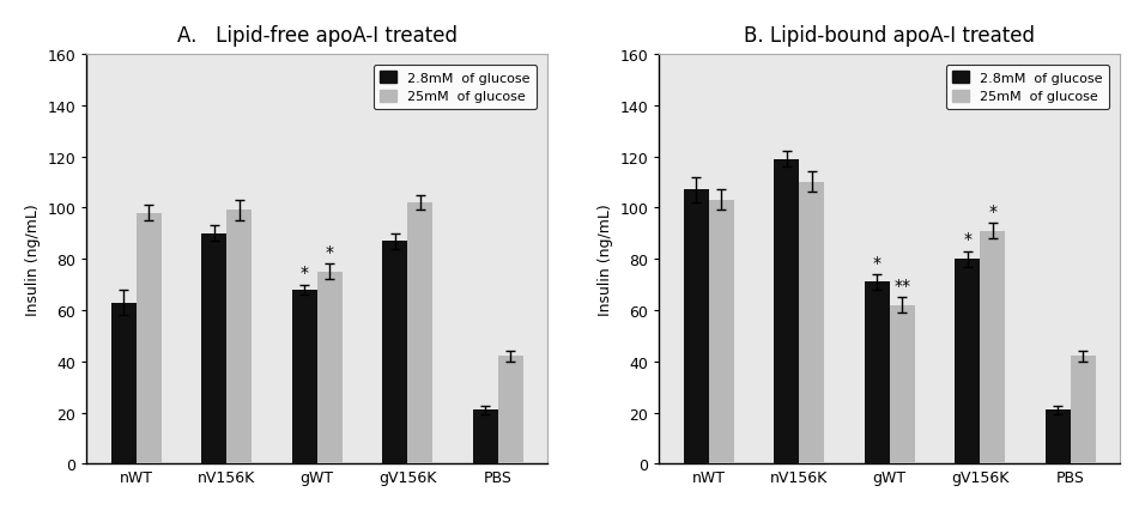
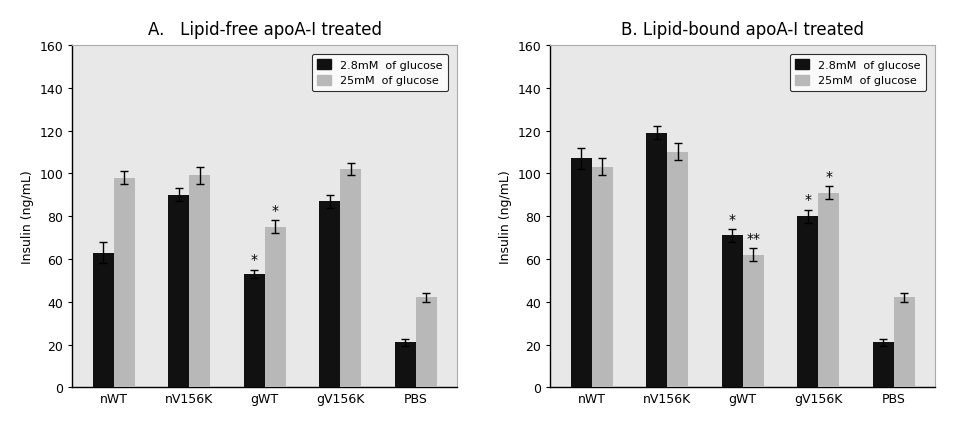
A. Lipid-free apoA-I treated/2.8mM of glucose/gWT: 68 -> 53
